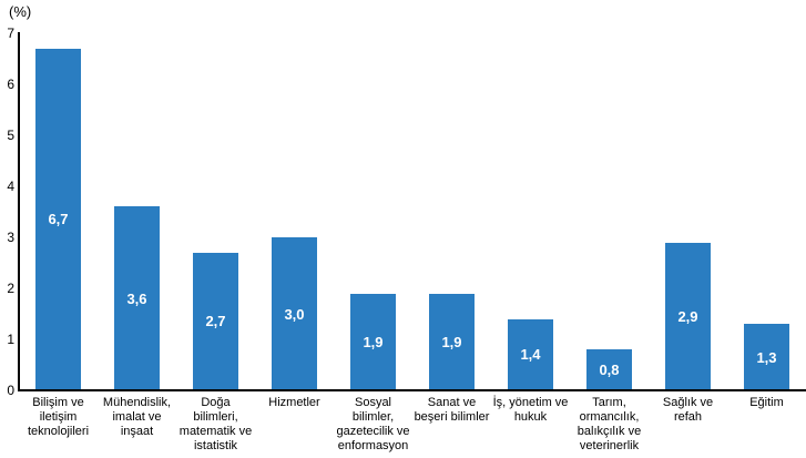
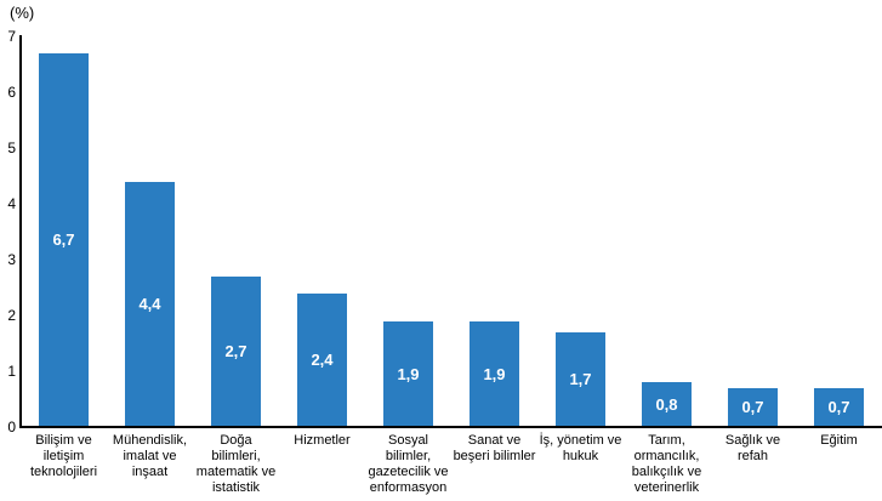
Mühendislik, imalat ve inşaat: 3,6 -> 4,4
Hizmetler: 3,0 -> 2,4
İş, yönetim ve hukuk: 1,4 -> 1,7
Sağlık ve refah: 2,9 -> 0,7
Eğitim: 1,3 -> 0,7
